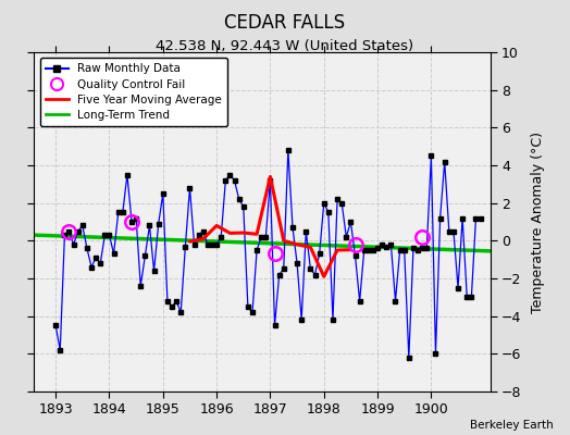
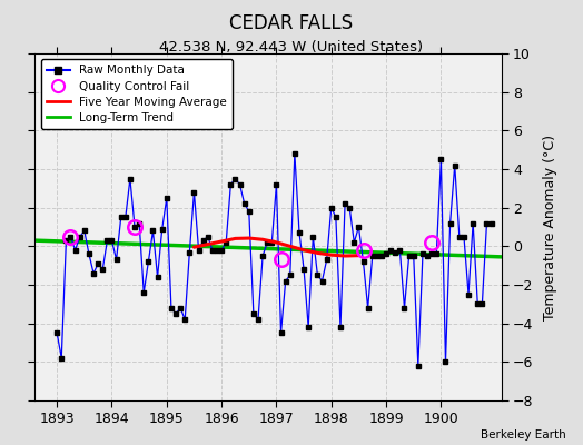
Five Year Moving Average/1896: 0.8 -> 0.2
Five Year Moving Average/1897: 3.4 -> 0.2
Five Year Moving Average/1898: -1.9 -> -0.5
